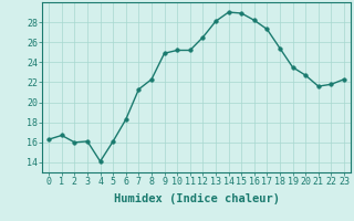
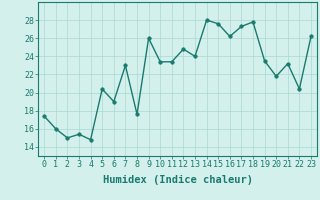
0: 16.3 -> 17.4
1: 16.7 -> 16.0
2: 16.0 -> 15.0
3: 16.1 -> 15.4
4: 14.1 -> 14.8
5: 16.1 -> 20.4
6: 18.3 -> 19.0
7: 21.3 -> 23.0
8: 22.3 -> 17.6
9: 24.9 -> 26.0
10: 25.2 -> 23.4
11: 25.2 -> 23.4
12: 26.5 -> 24.8
13: 28.1 -> 24.0
14: 29.0 -> 28.0
15: 28.9 -> 27.6
16: 28.2 -> 26.2
18: 25.4 -> 27.8
20: 22.7 -> 21.8
21: 21.6 -> 23.2
22: 21.8 -> 20.4
23: 22.3 -> 26.2
